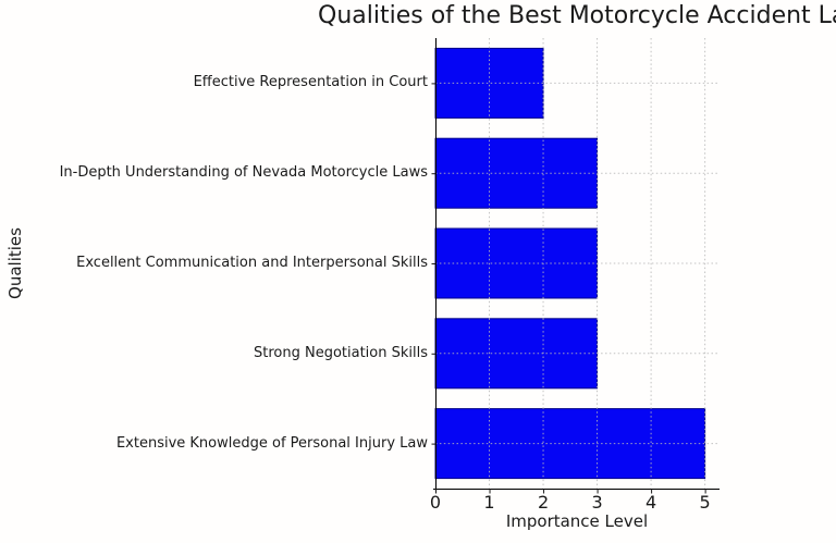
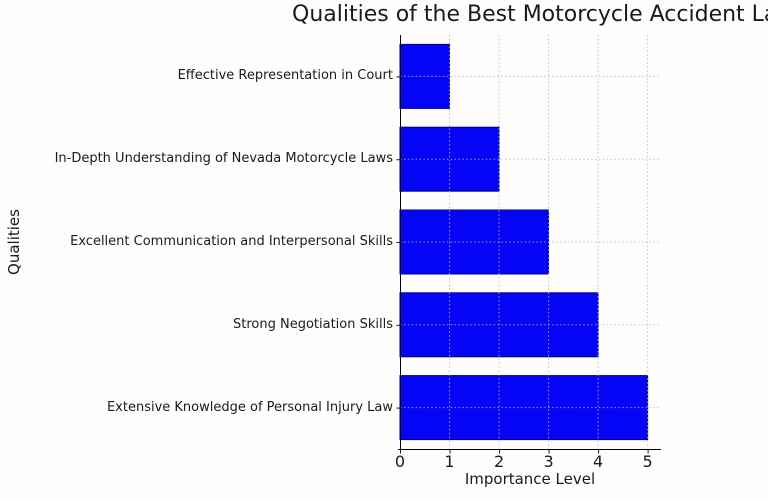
Effective Representation in Court: 2 -> 1
In-Depth Understanding of Nevada Motorcycle Laws: 3 -> 2
Strong Negotiation Skills: 3 -> 4
